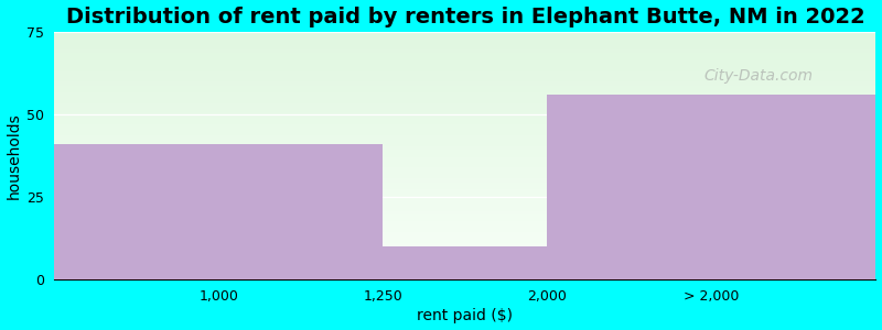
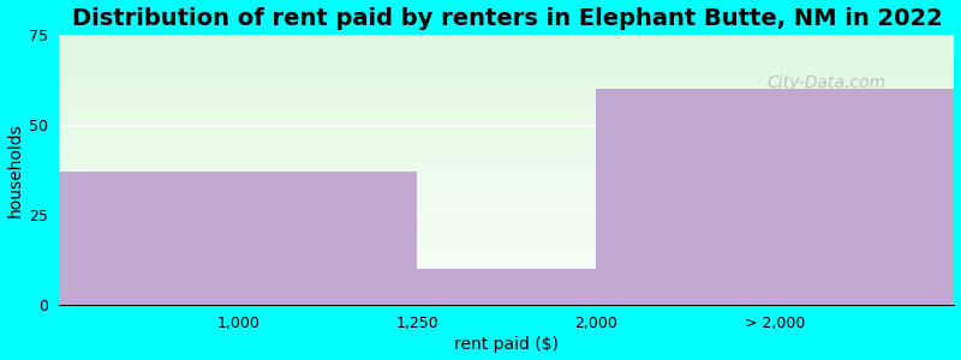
1,000: 41 -> 37
> 2,000: 56 -> 60
